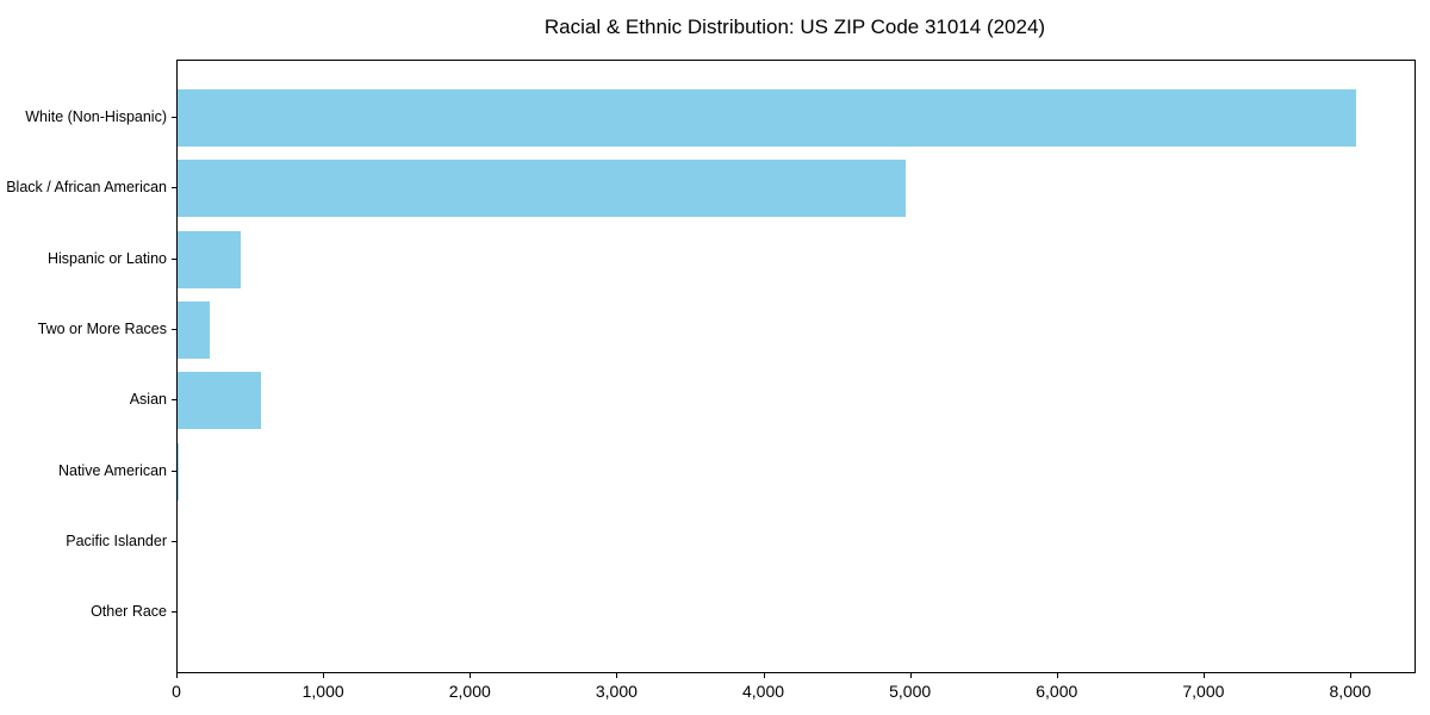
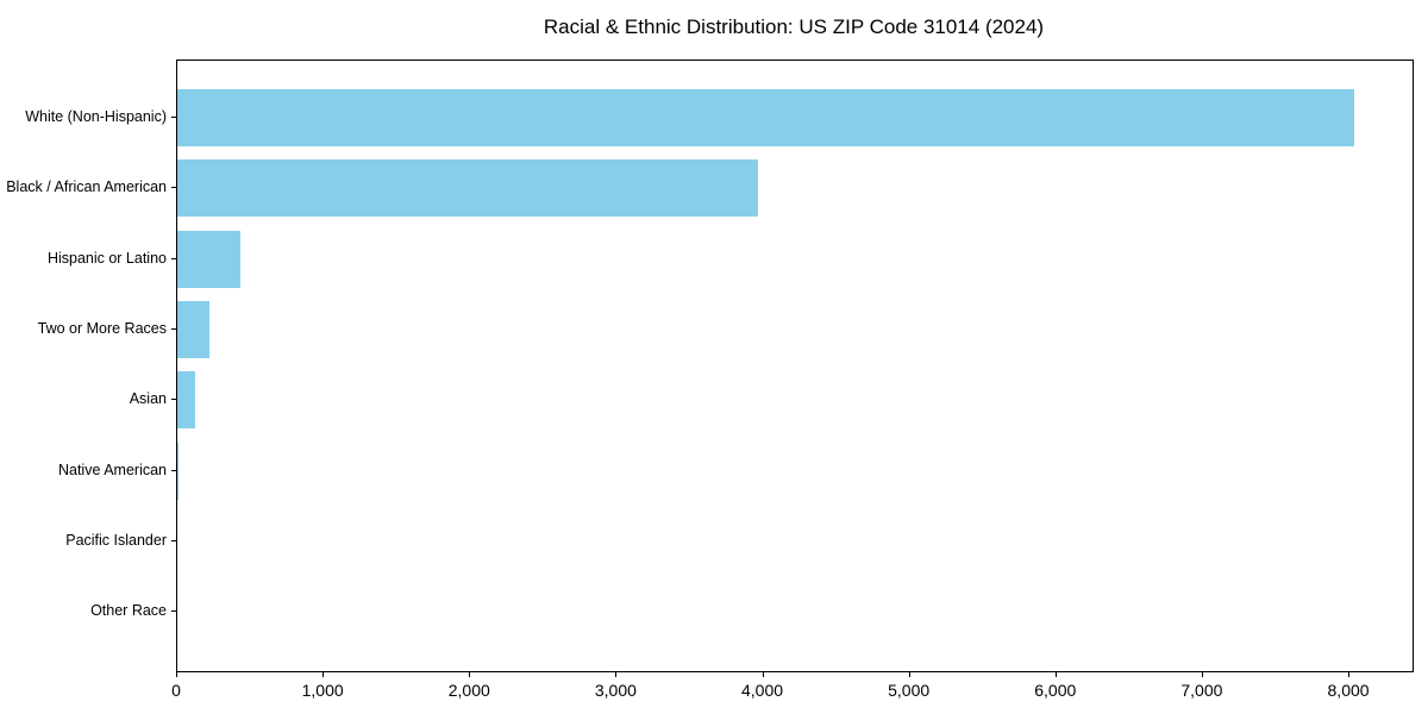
Black / African American: 4960 -> 3960
Asian: 570 -> 120
